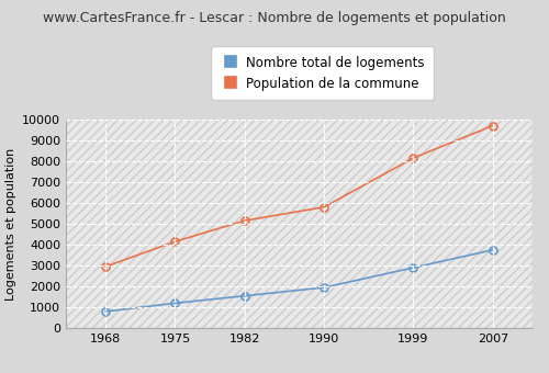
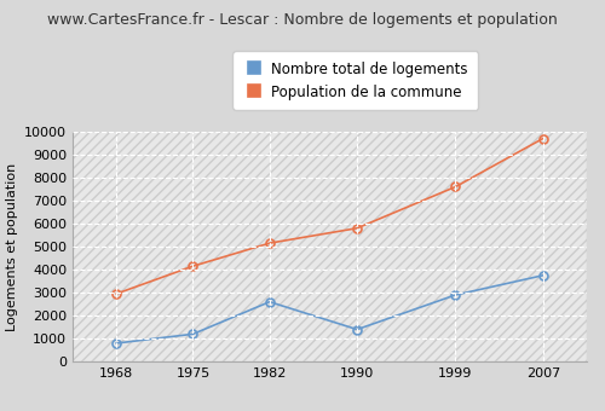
Nombre total de logements/1982: 1600 -> 2600
Nombre total de logements/1990: 2000 -> 1400
Population de la commune/1999: 8200 -> 7600
